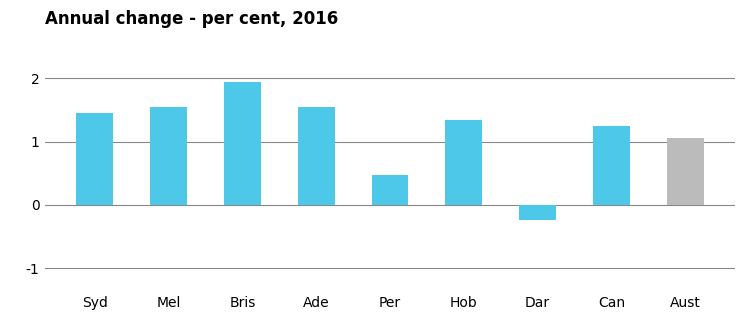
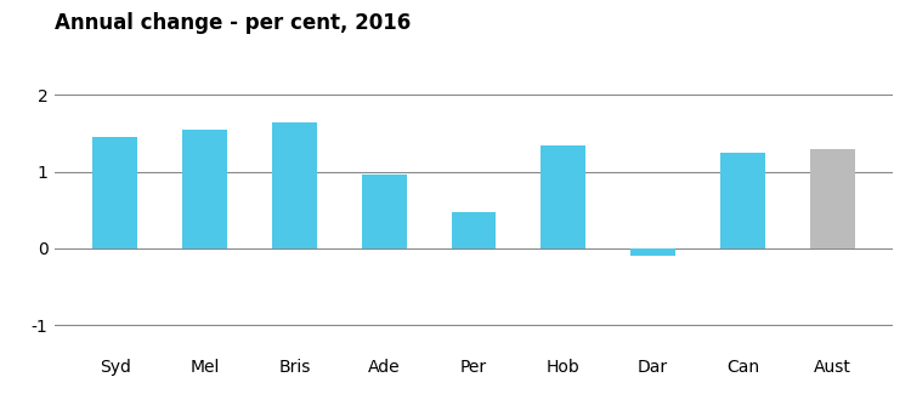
Bris: 1.94 -> 1.65
Ade: 1.54 -> 0.97
Dar: -0.24 -> -0.10
Aust: 1.06 -> 1.30
